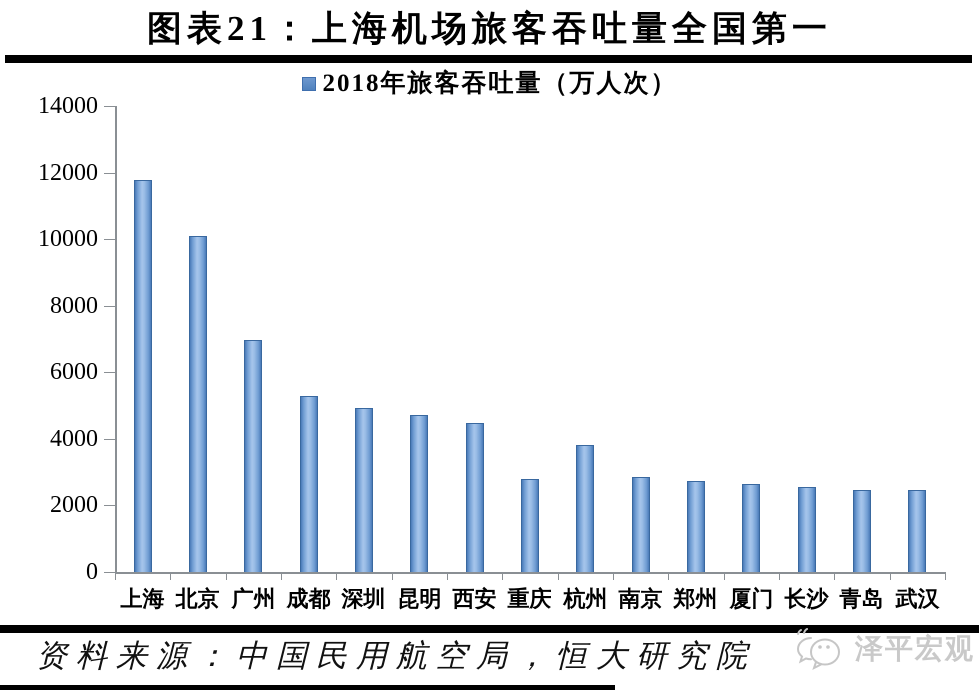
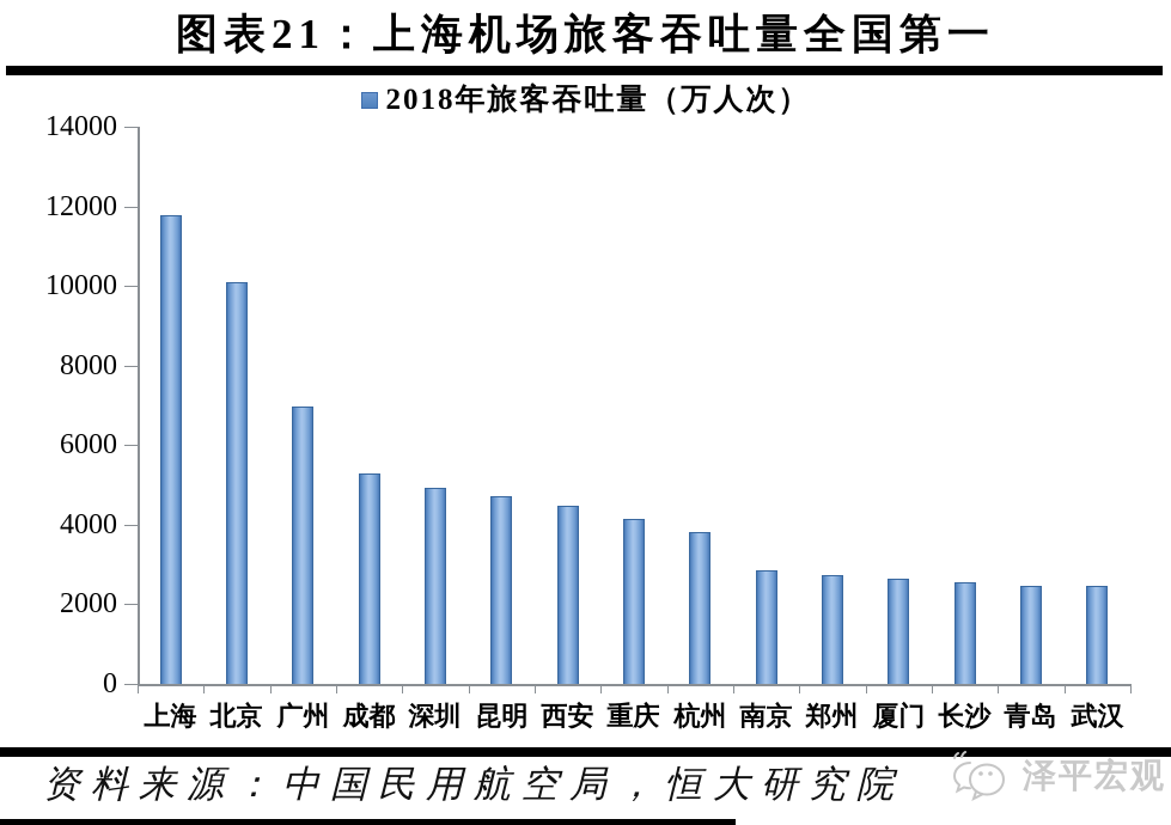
重庆: 2800 -> 4200
